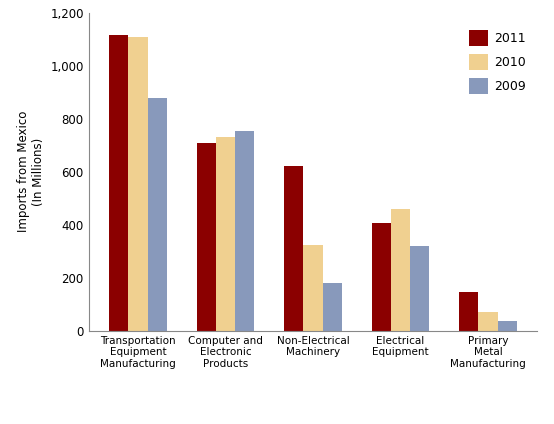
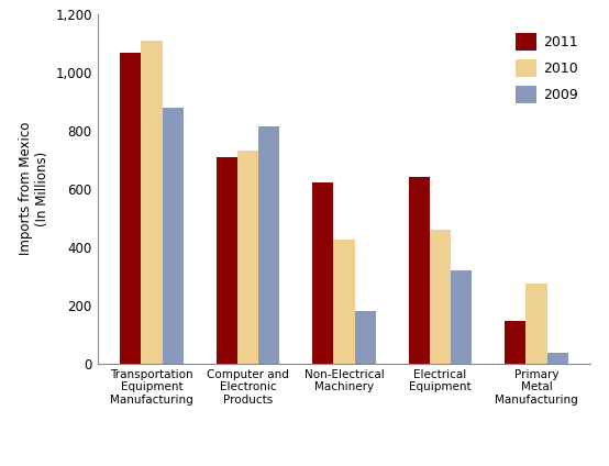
2011/Transportation Equipment Manufacturing: 1,115 -> 1,065
2009/Computer and Electronic Products: 755 -> 815
2010/Non-Electrical Machinery: 325 -> 425
2011/Electrical Equipment: 405 -> 640
2010/Primary Metal Manufacturing: 70 -> 275
